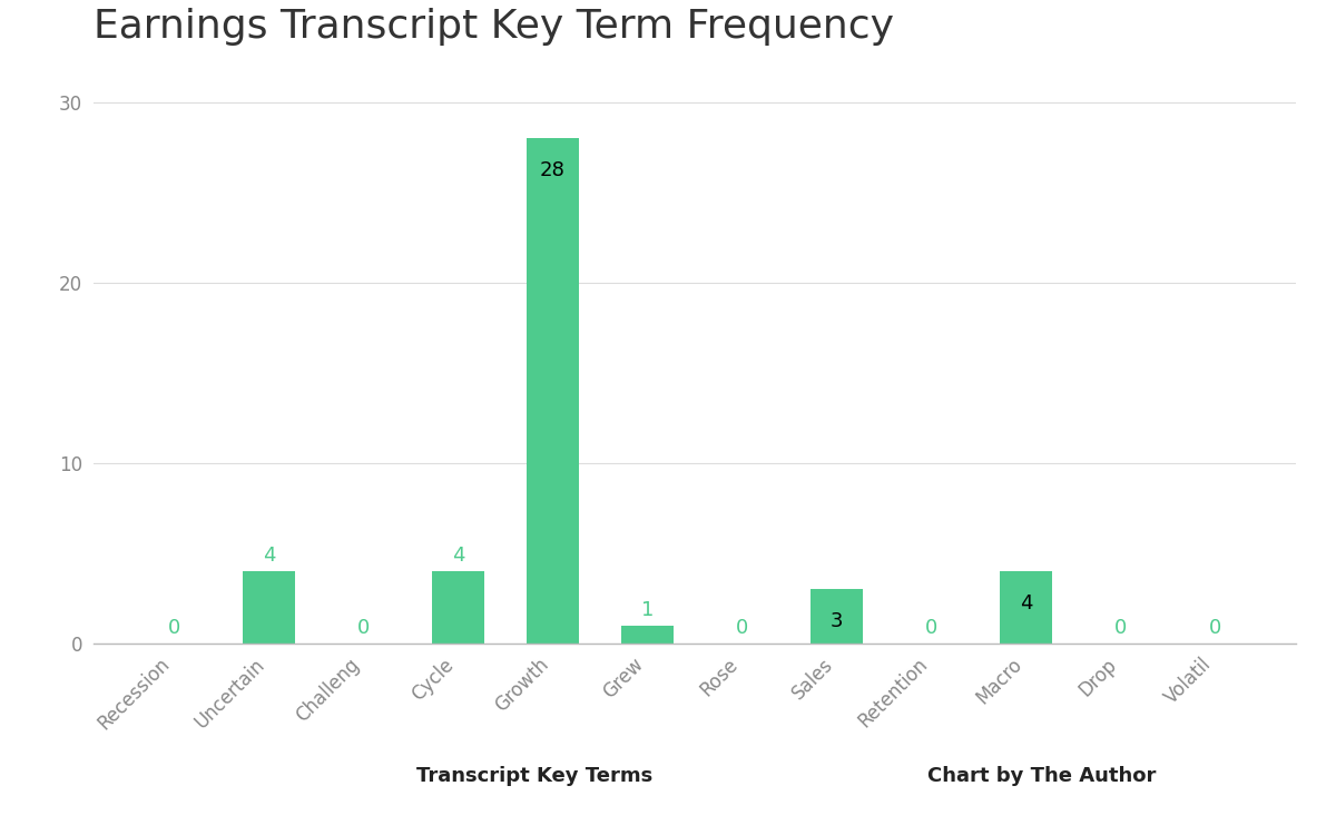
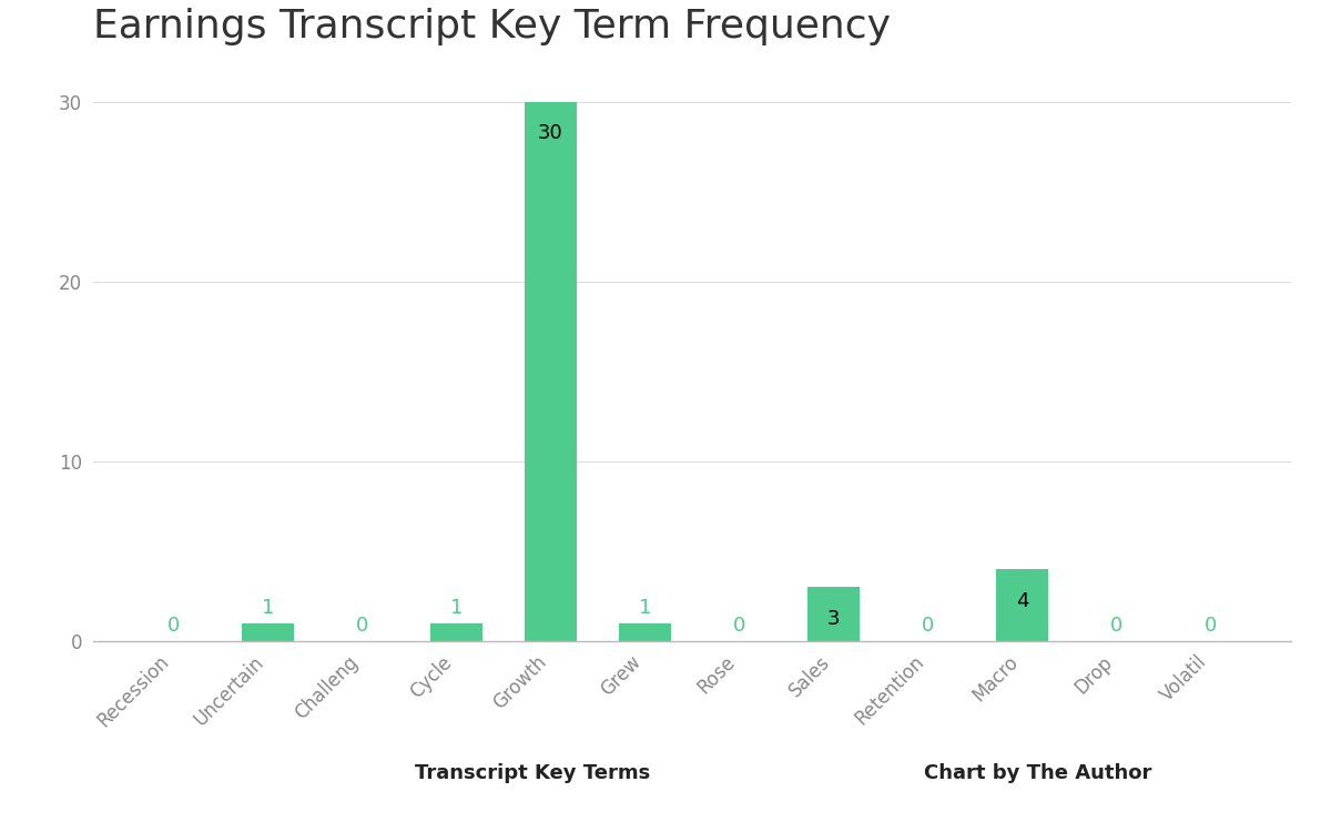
Uncertain: 4 -> 1
Cycle: 4 -> 1
Growth: 28 -> 30
